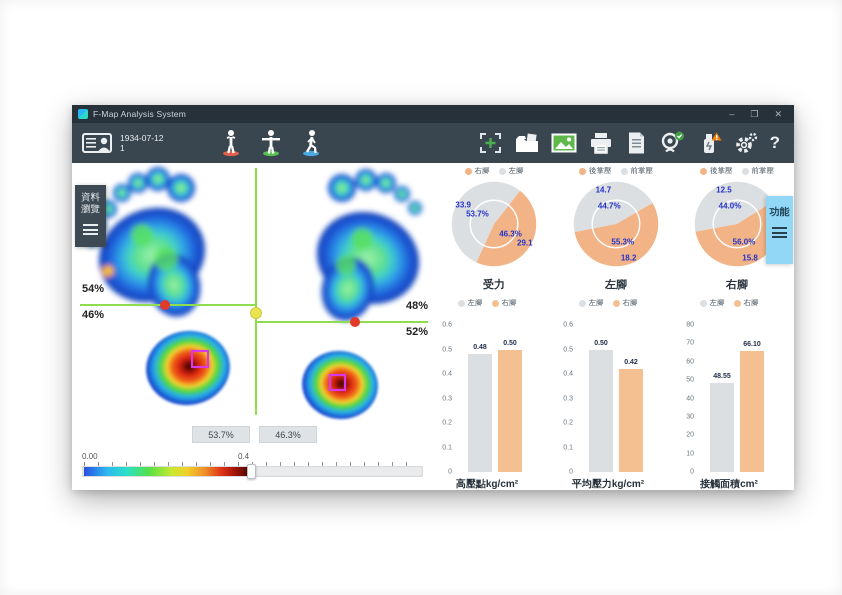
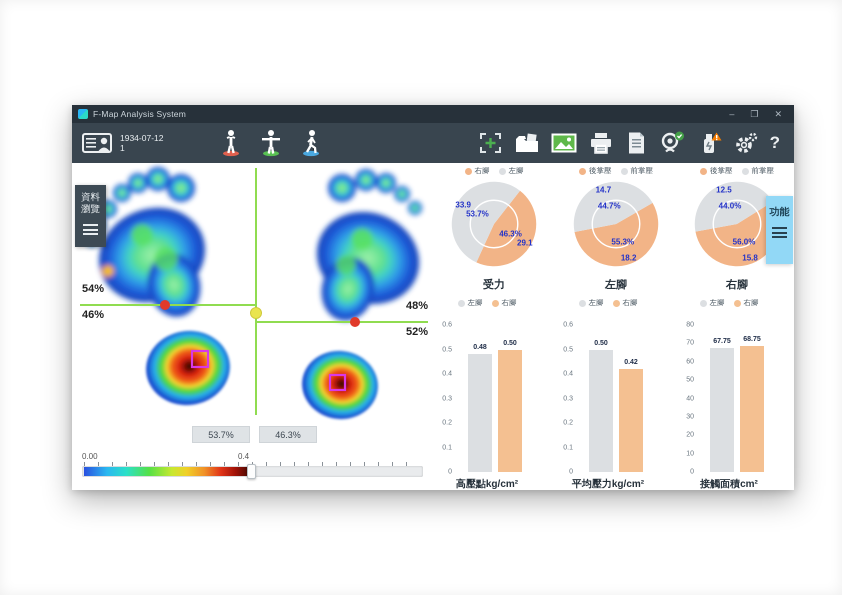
接觸面積cm²/左腳: 48.55 -> 67.75
接觸面積cm²/右腳: 66.10 -> 68.75
